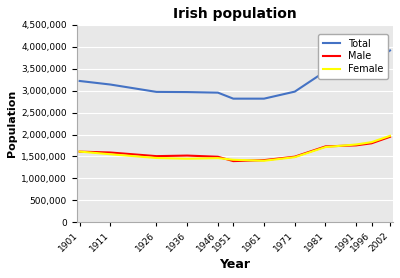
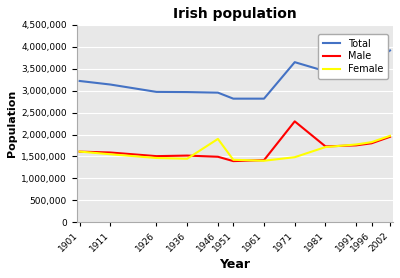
Female/1946: 1,460,000 -> 1,900,000
Total/1971: 2,980,000 -> 3,650,000
Male/1971: 1,500,000 -> 2,300,000
